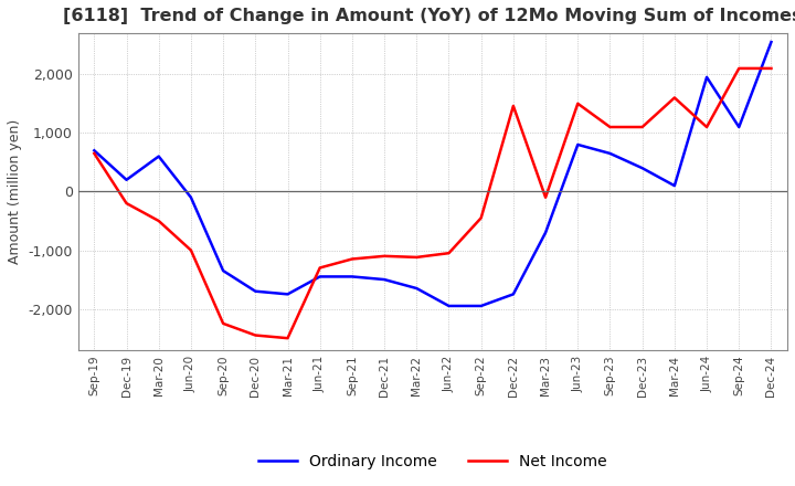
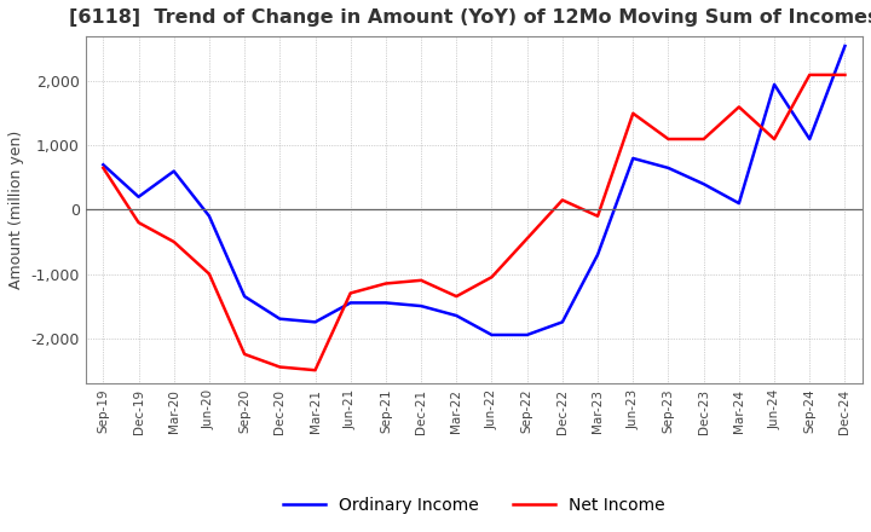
Net Income/Mar-22: -1,120 -> -1,350
Net Income/Dec-22: 1,460 -> 150
